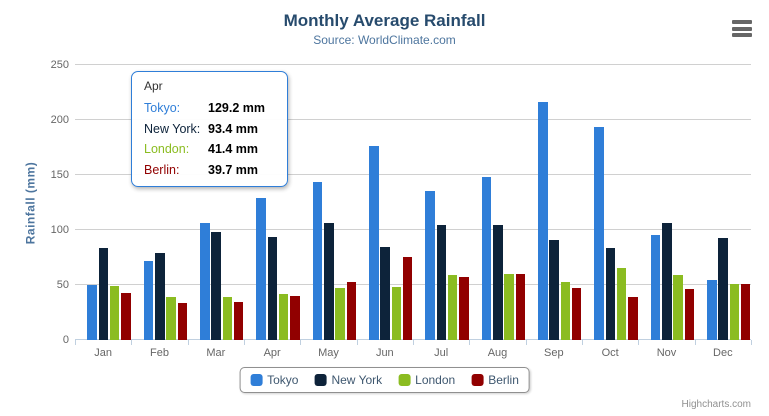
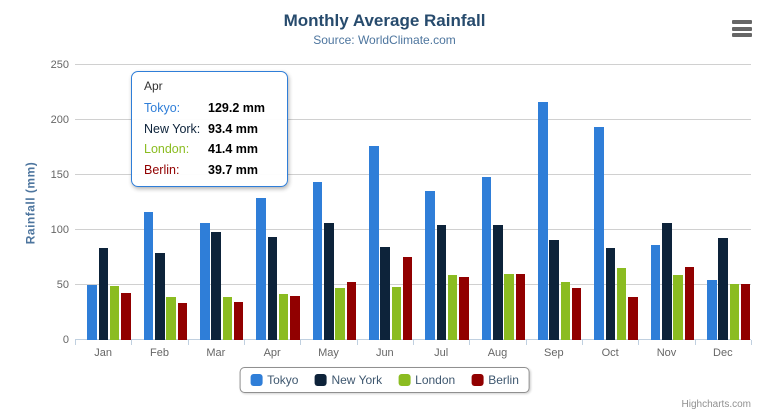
Tokyo/Feb: 72 -> 116
Tokyo/Nov: 96 -> 86
Berlin/Nov: 47 -> 66
